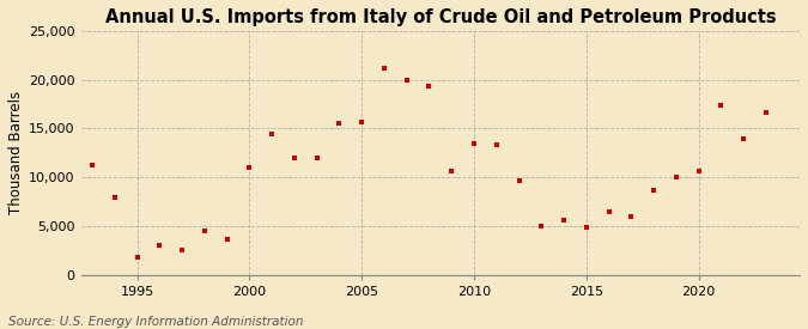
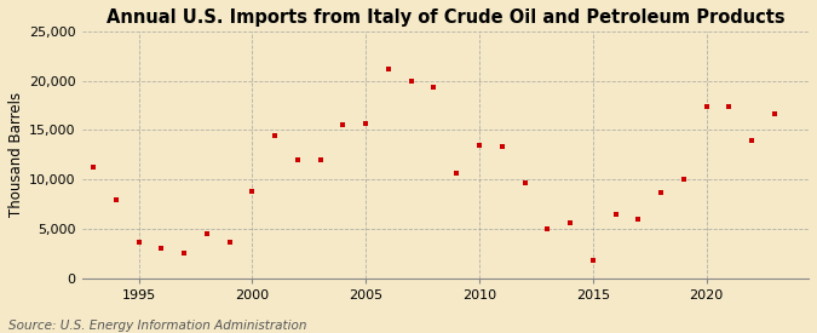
1995: 1,800 -> 3,600
2000: 11,000 -> 8,800
2015: 4,900 -> 1,800
2020: 10,600 -> 17,400
